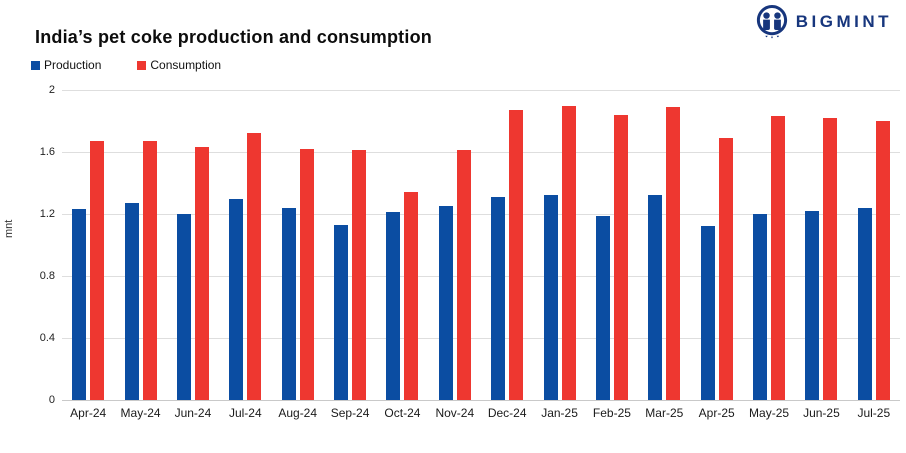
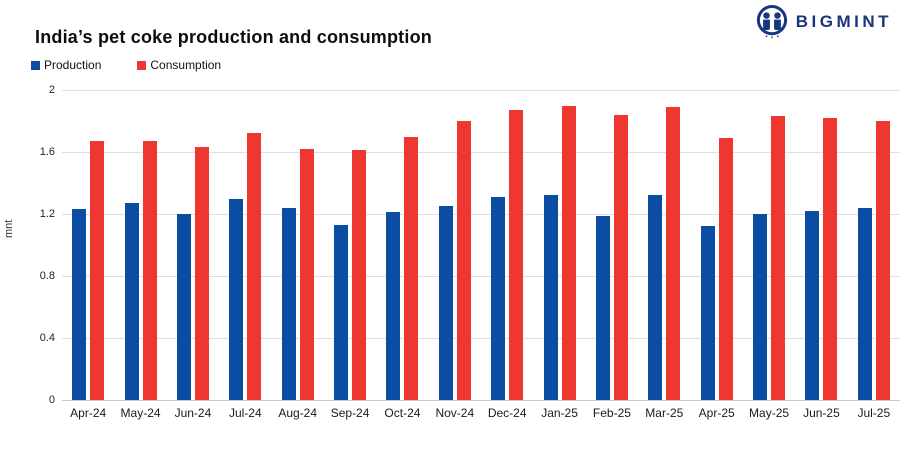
Consumption/Oct-24: 1.34 -> 1.70
Consumption/Nov-24: 1.61 -> 1.80
